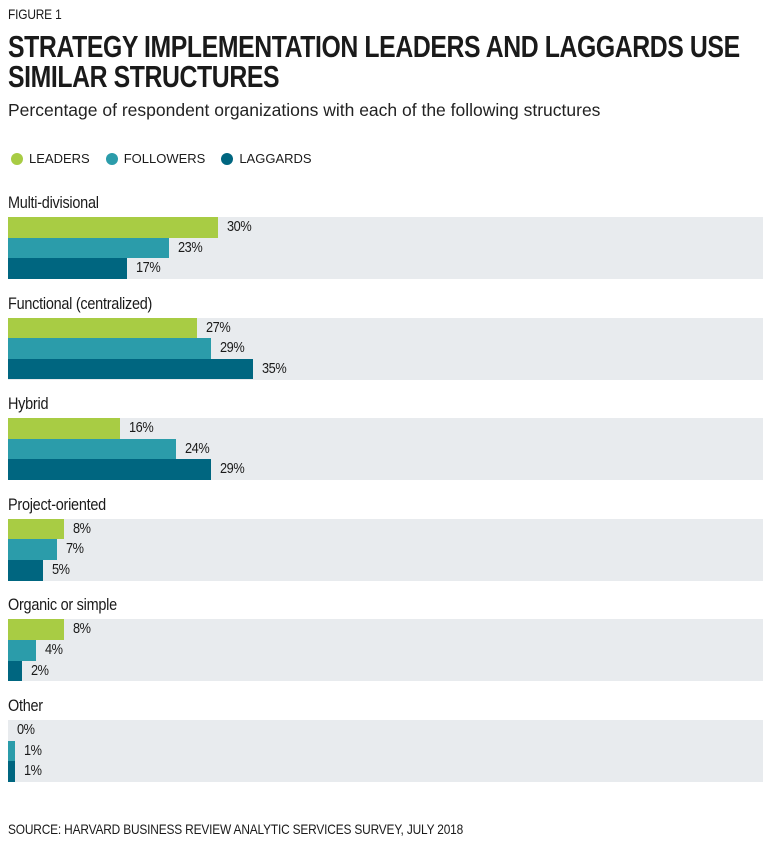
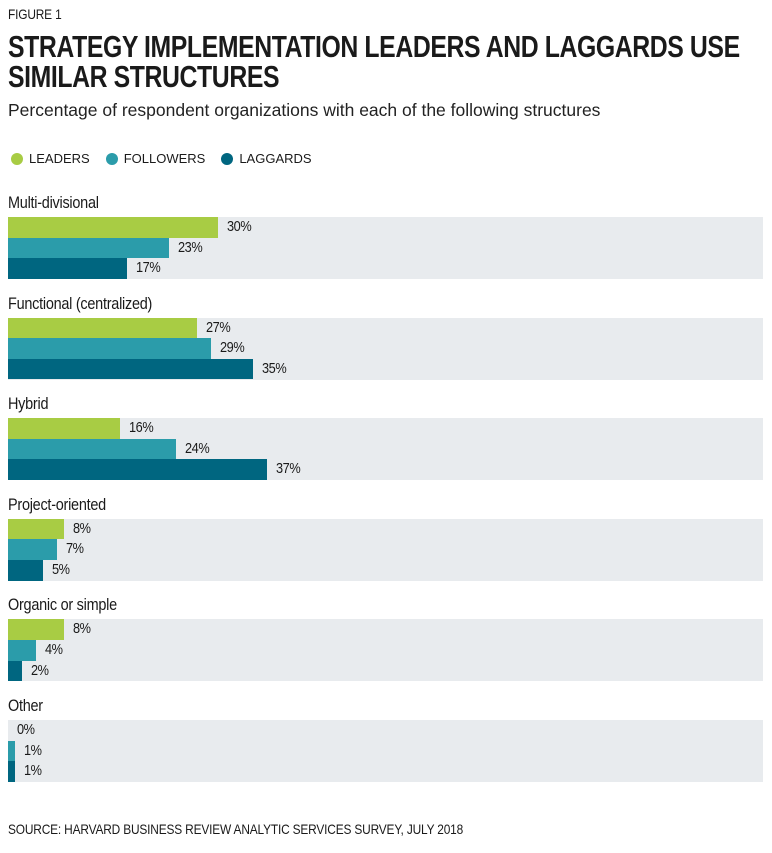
LAGGARDS/Hybrid: 29% -> 37%
